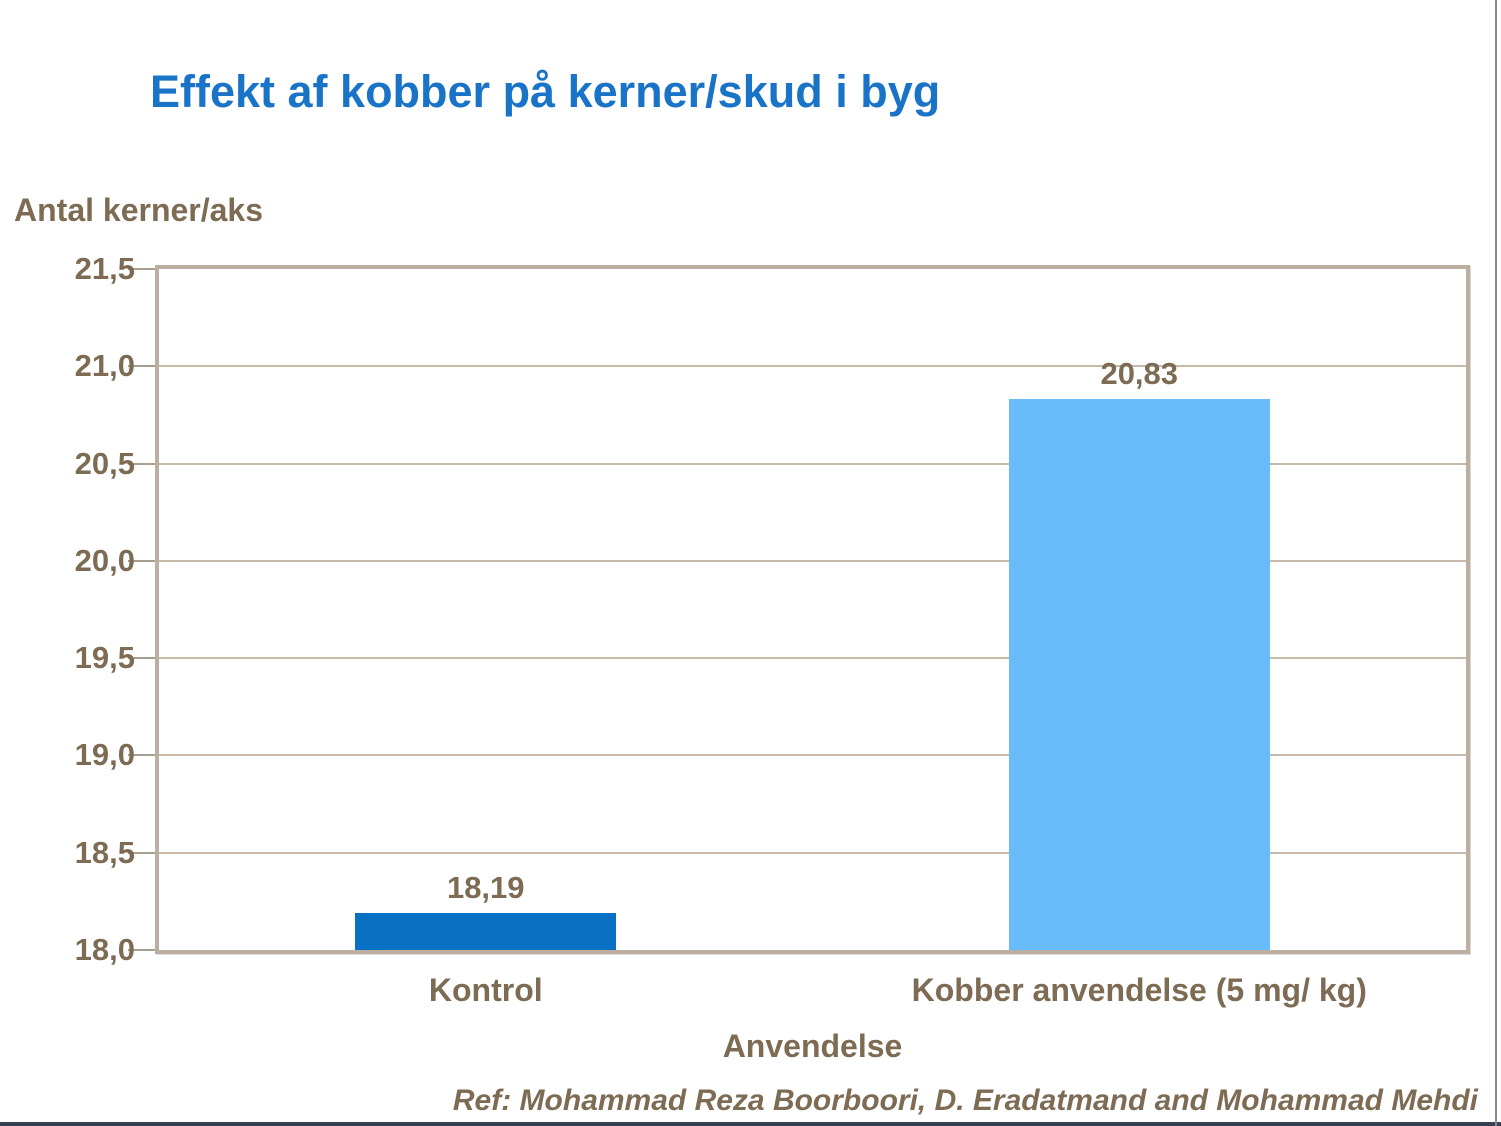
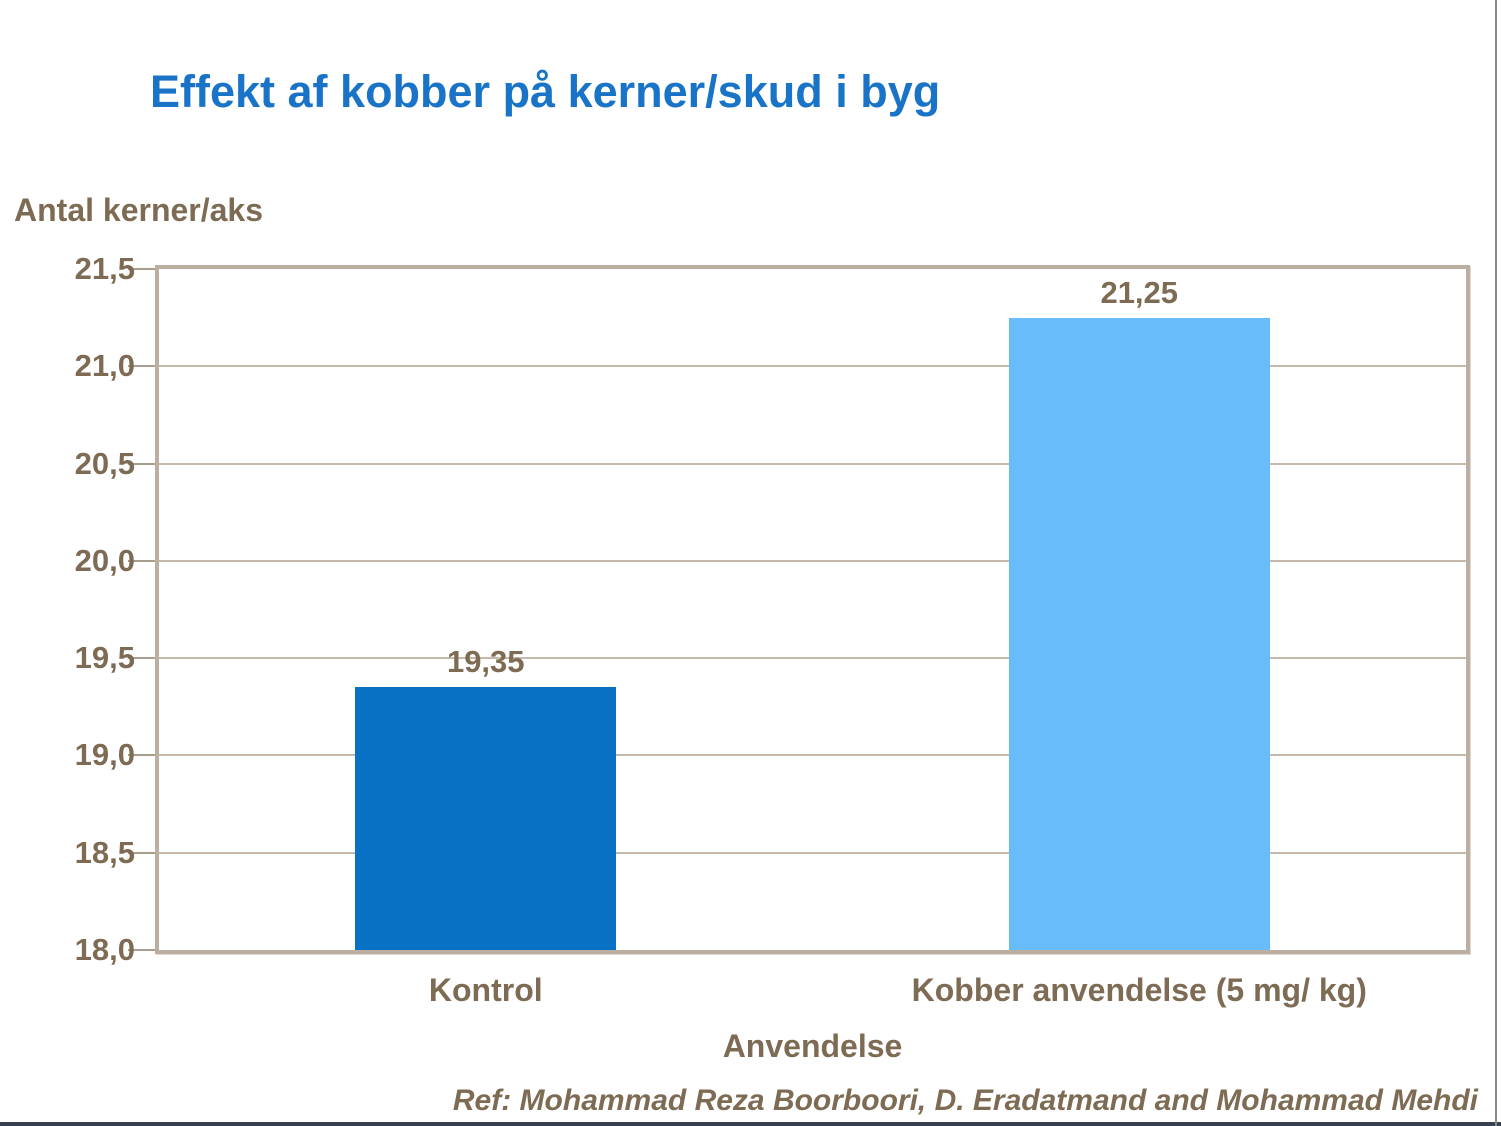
Kontrol: 18,19 -> 19,35
Kobber anvendelse (5 mg/ kg): 20,83 -> 21,25
